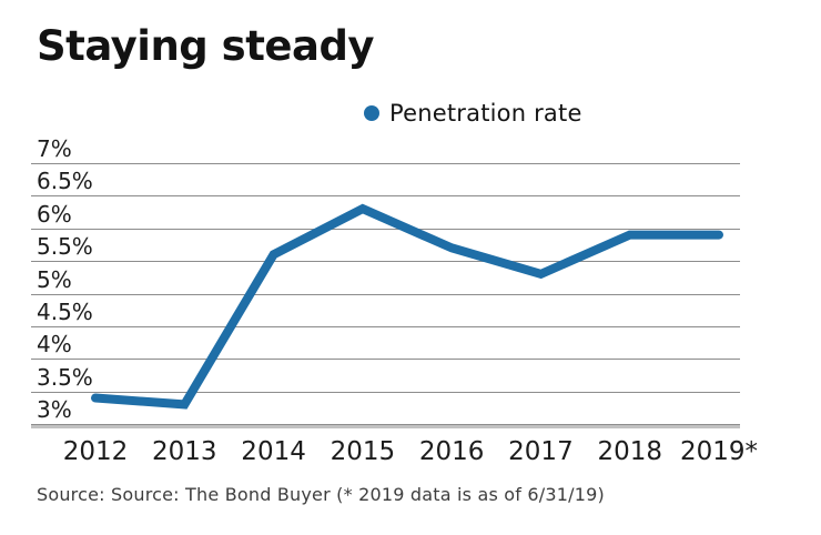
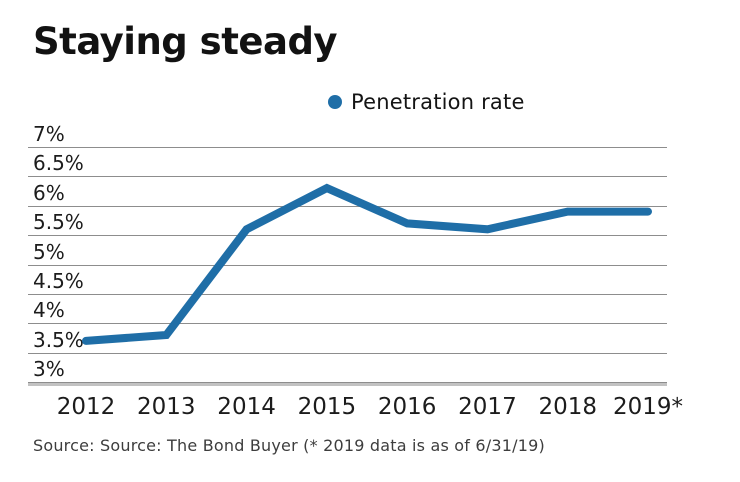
2012: 3.4% -> 3.7%
2013: 3.3% -> 3.8%
2017: 5.3% -> 5.6%
